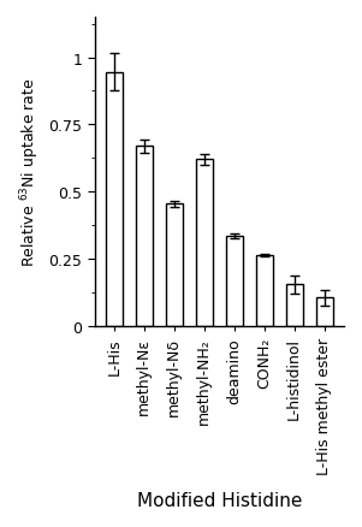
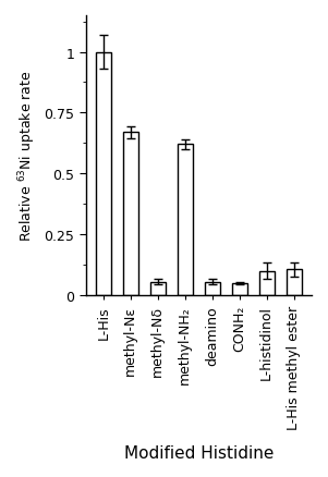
L-His: 0.945 -> 1.000
methyl-Nδ: 0.455 -> 0.055
deamino: 0.335 -> 0.055
CONH₂: 0.265 -> 0.050
L-histidinol: 0.155 -> 0.100
